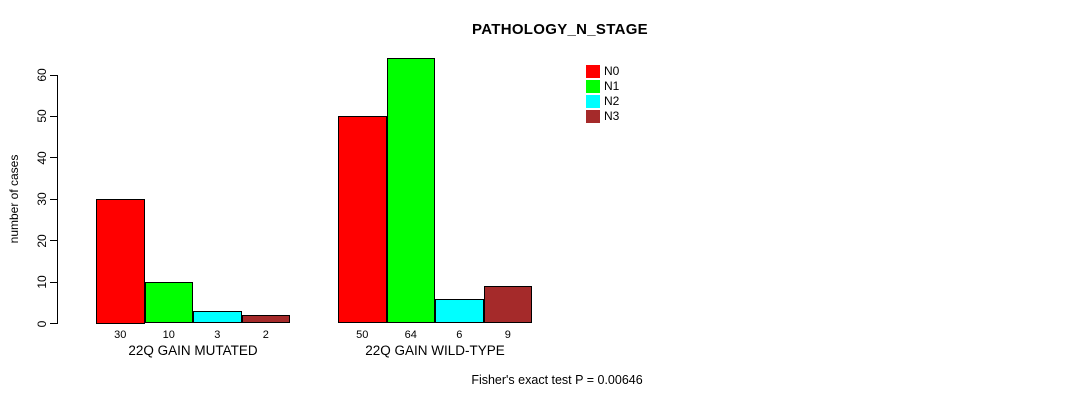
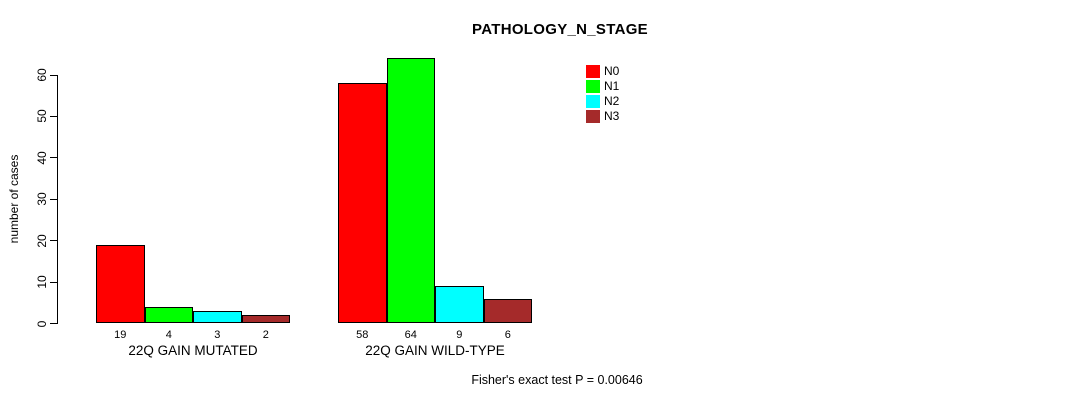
N0/22Q GAIN MUTATED: 30 -> 19
N1/22Q GAIN MUTATED: 10 -> 4
N0/22Q GAIN WILD-TYPE: 50 -> 58
N2/22Q GAIN WILD-TYPE: 6 -> 9
N3/22Q GAIN WILD-TYPE: 9 -> 6
